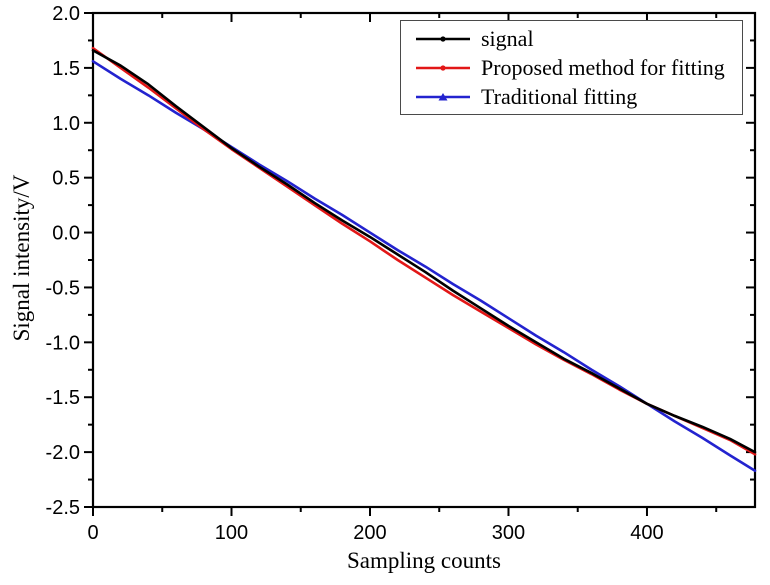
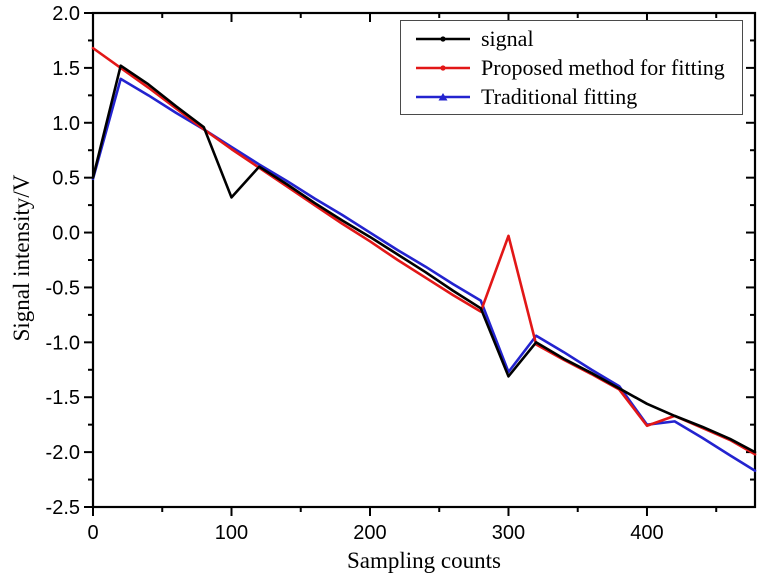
signal/0: 1.66 -> 0.50
Traditional fitting/0: 1.56 -> 0.49
signal/100: 0.77 -> 0.32
signal/300: -0.85 -> -1.31
Proposed method for fitting/300: -0.87 -> -0.03
Traditional fitting/300: -0.78 -> -1.27
Proposed method for fitting/400: -1.56 -> -1.76
Traditional fitting/400: -1.56 -> -1.75
